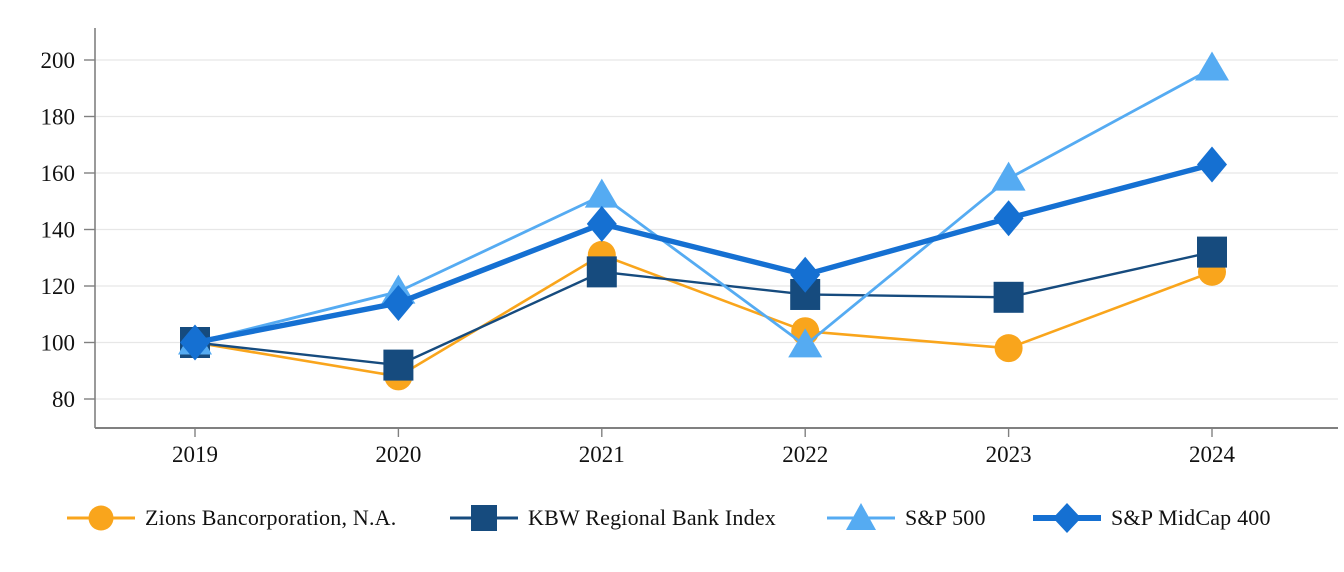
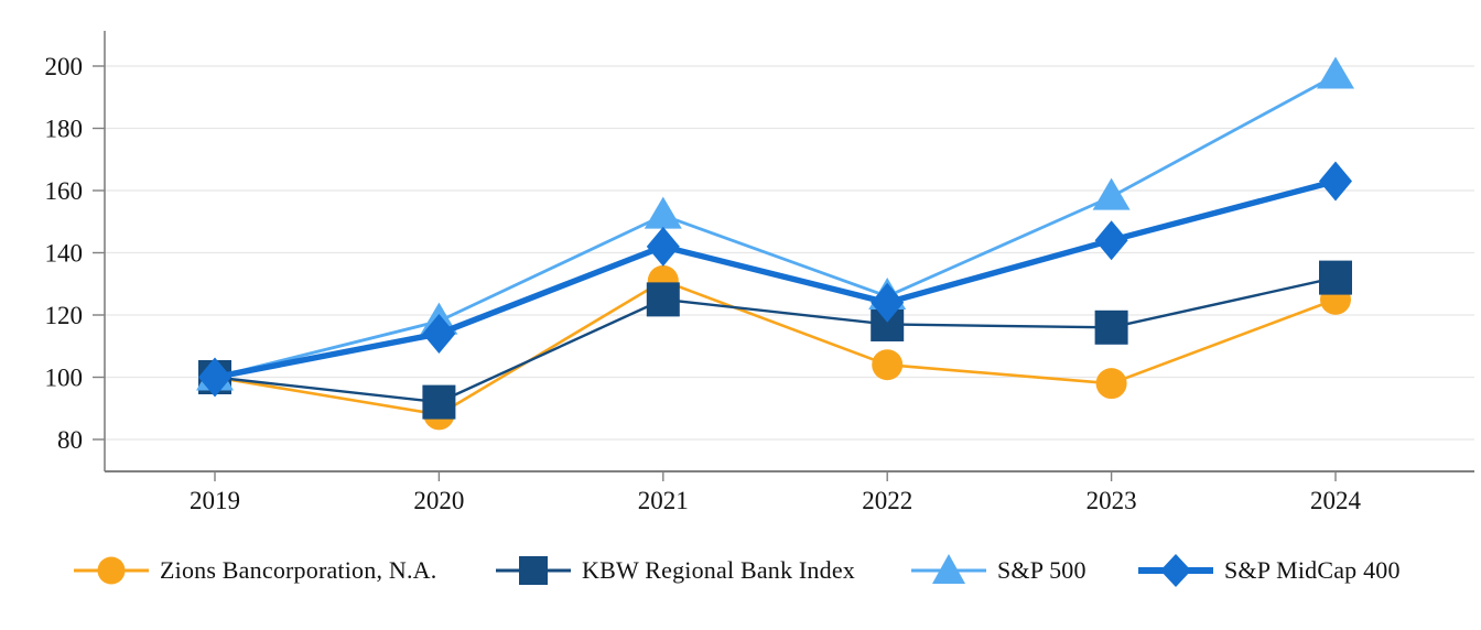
S&P 500/2022: 99 -> 126
